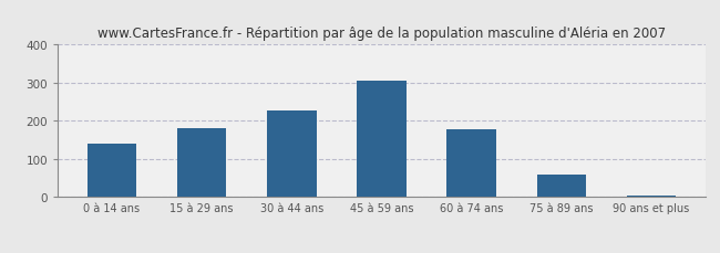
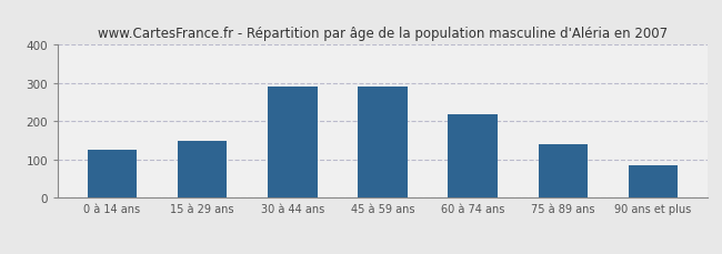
0 à 14 ans: 140 -> 125
15 à 29 ans: 181 -> 150
30 à 44 ans: 226 -> 290
45 à 59 ans: 305 -> 290
60 à 74 ans: 179 -> 220
75 à 89 ans: 58 -> 140
90 ans et plus: 5 -> 85
